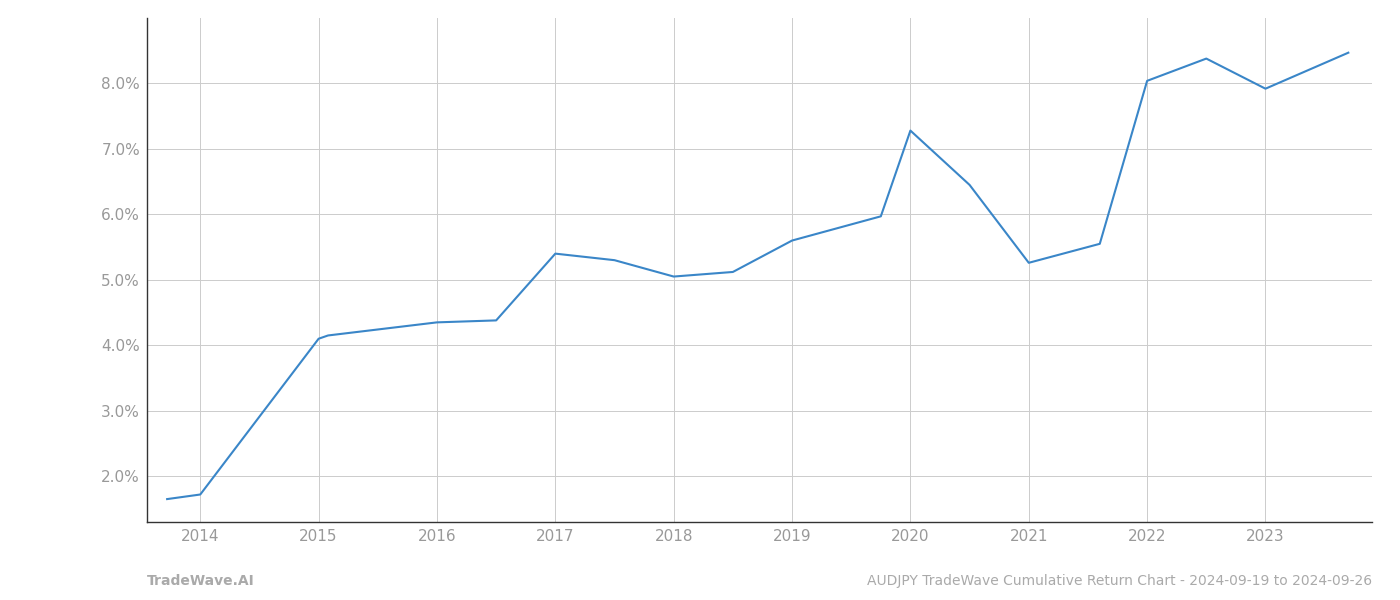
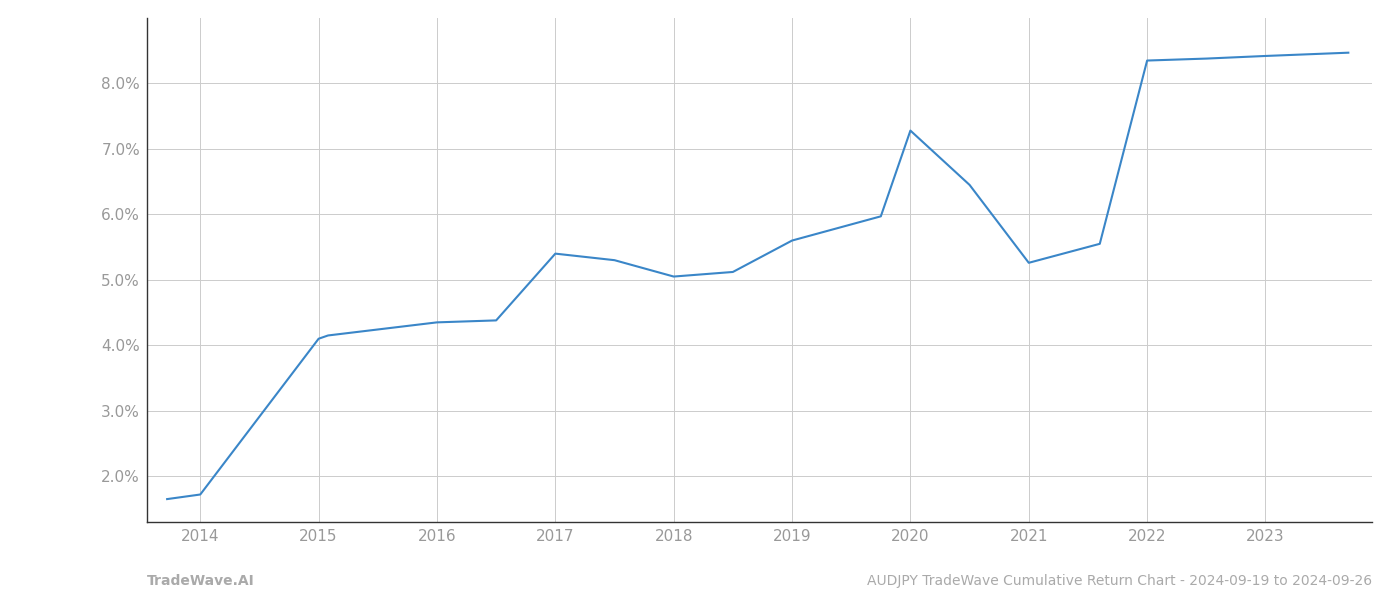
2022: 8.04% -> 8.35%
2023: 7.92% -> 8.42%
